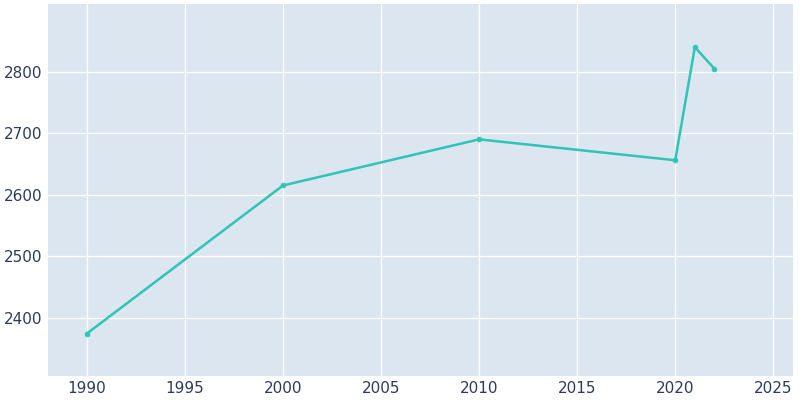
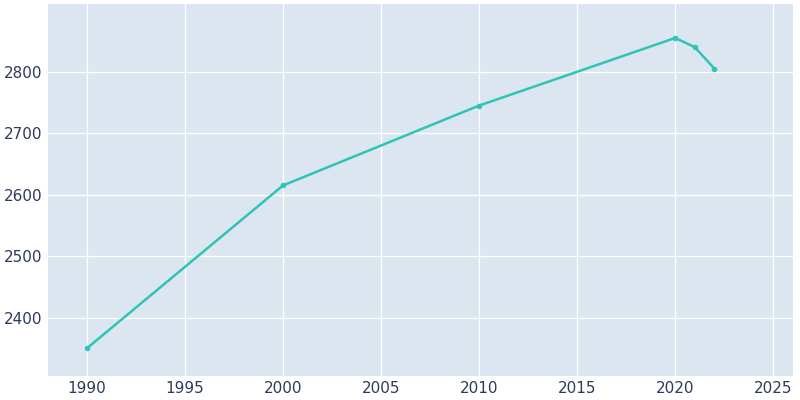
1990: 2374 -> 2350
2010: 2690 -> 2745
2020: 2656 -> 2855
